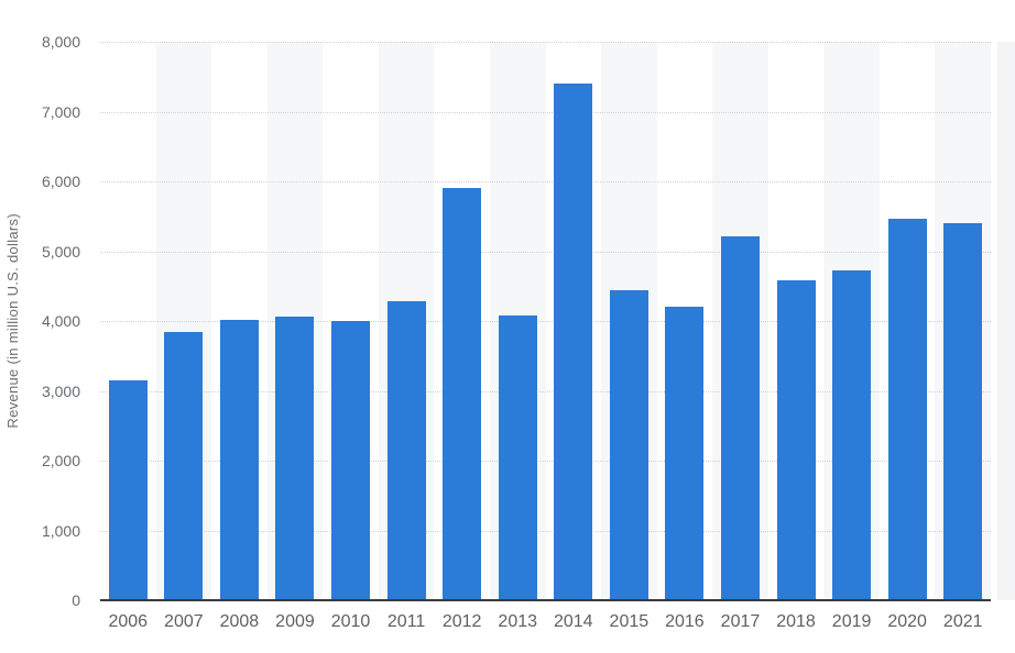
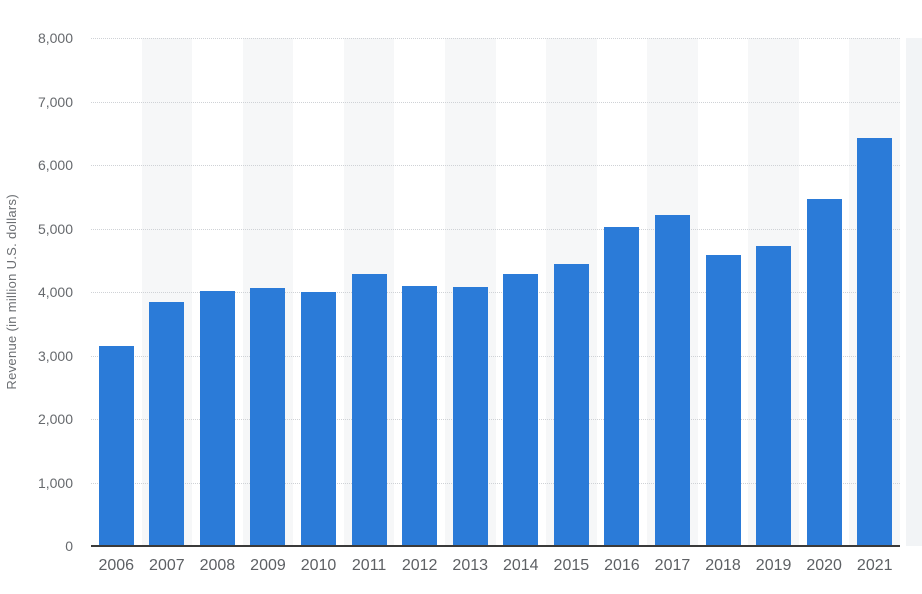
2012: 5900 -> 4100
2014: 7400 -> 4300
2016: 4200 -> 5000
2021: 5400 -> 6400
